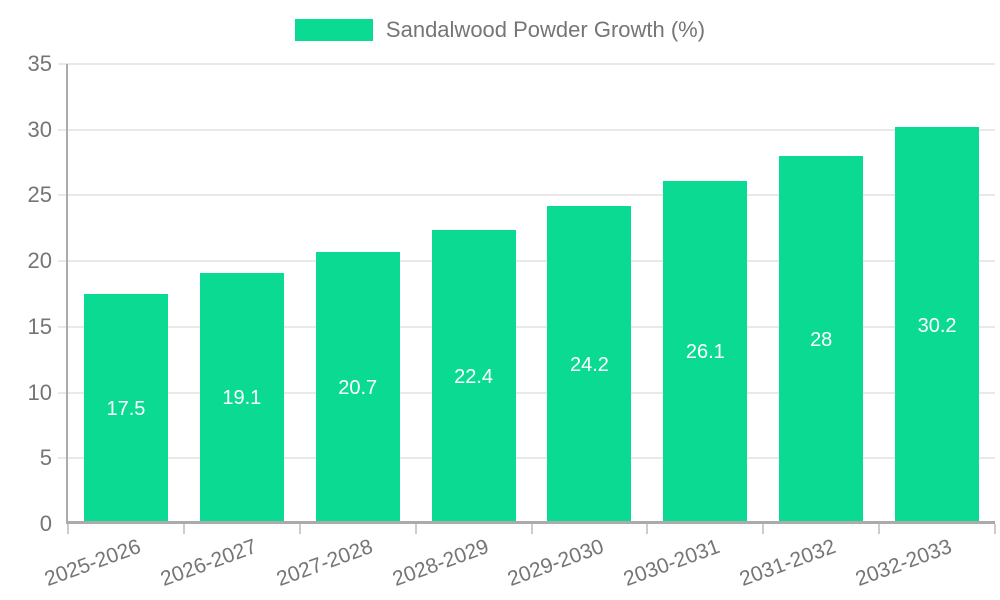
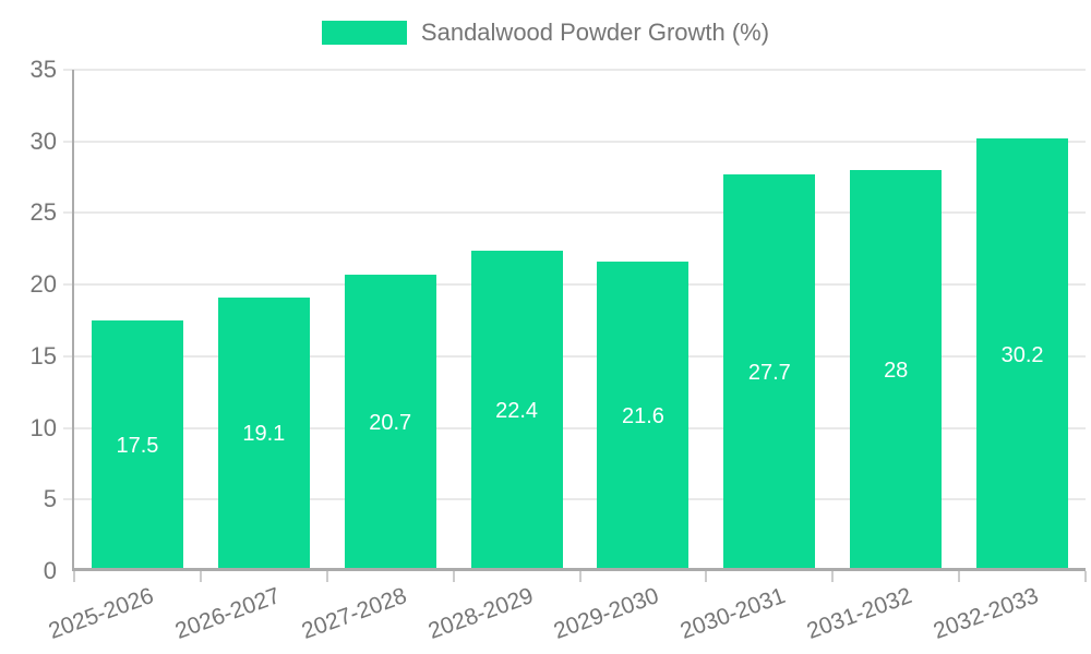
2029-2030: 24.2 -> 21.6
2030-2031: 26.1 -> 27.7
